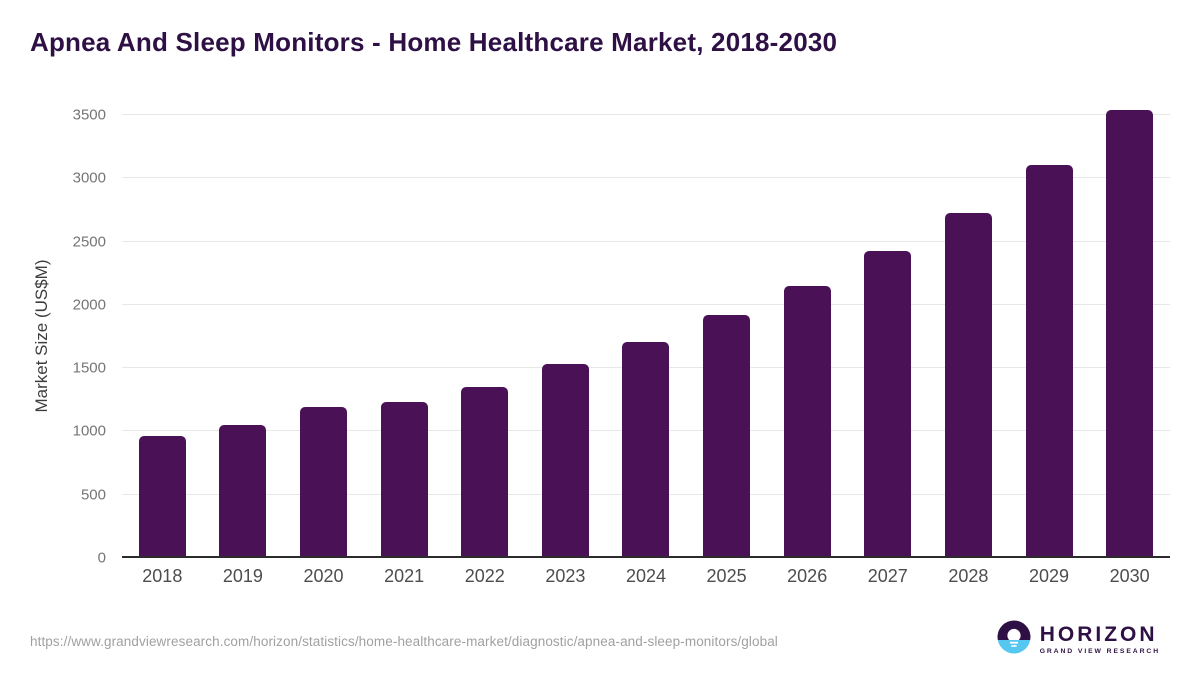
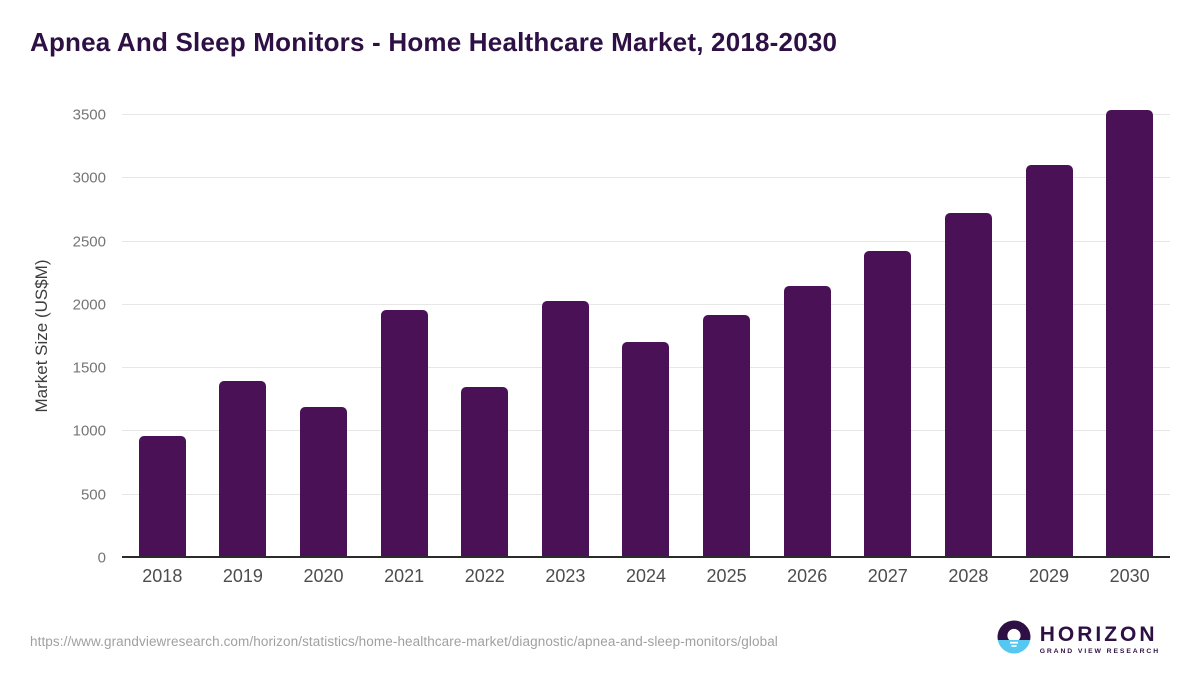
2019: 1040 -> 1390
2021: 1220 -> 1950
2023: 1520 -> 2020
